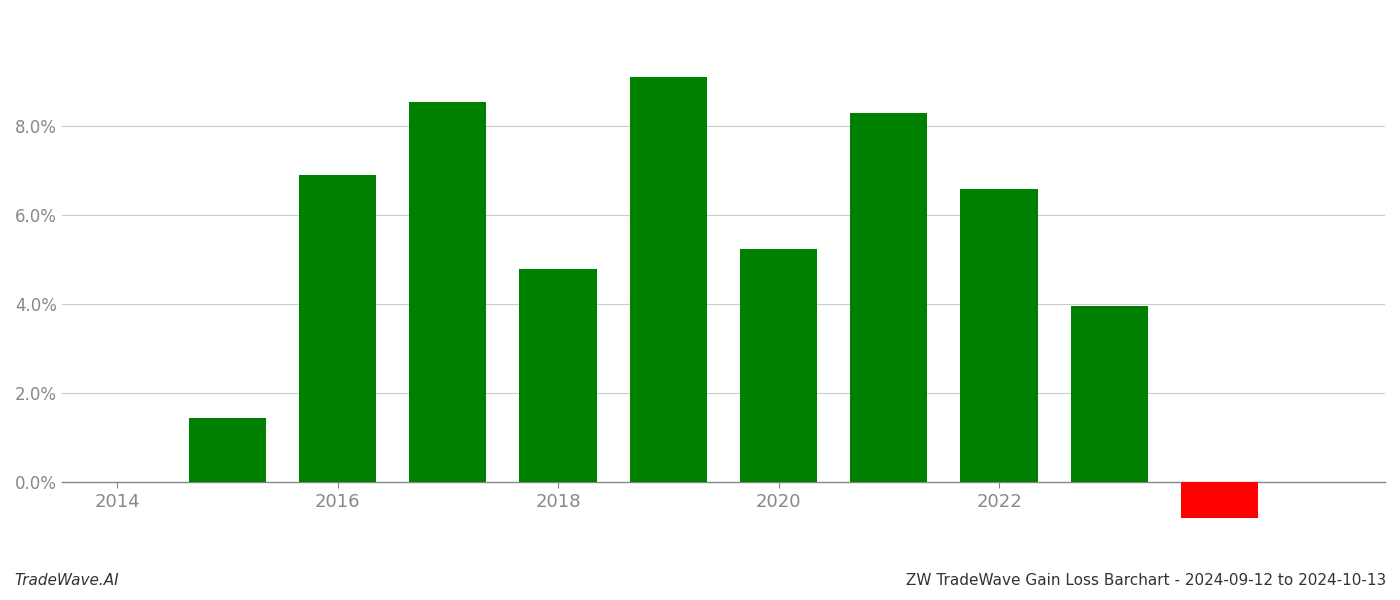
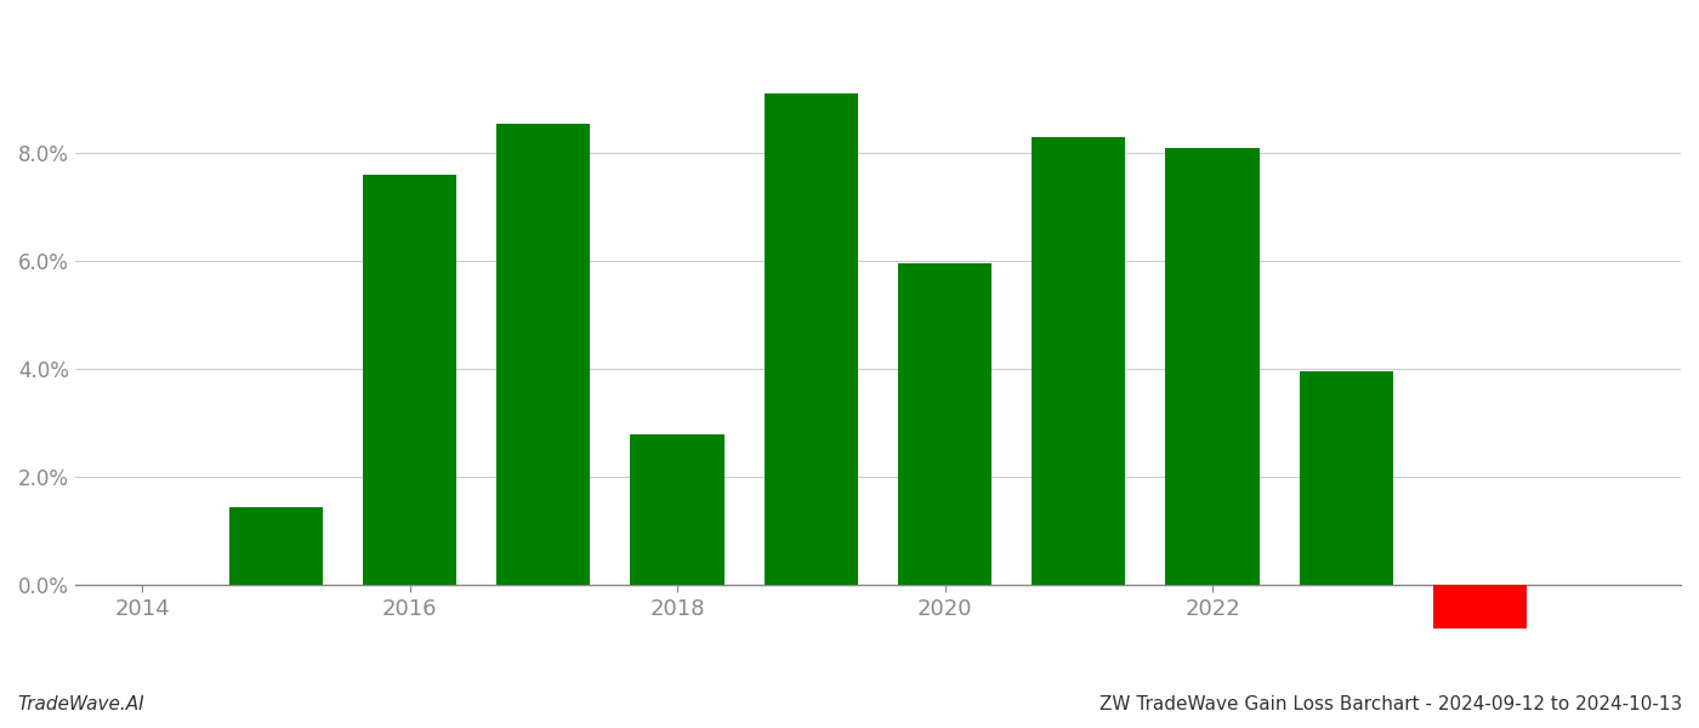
2016: 6.90% -> 7.60%
2018: 4.80% -> 2.80%
2020: 5.25% -> 5.95%
2022: 6.60% -> 8.10%
